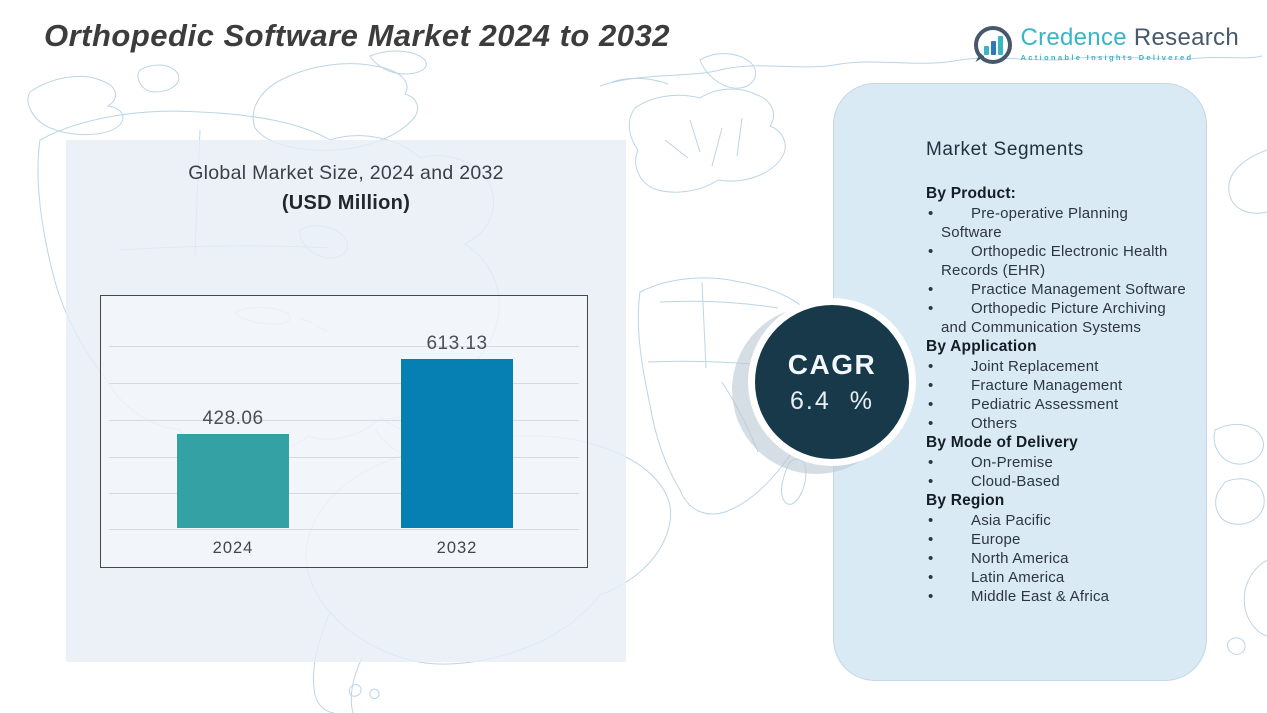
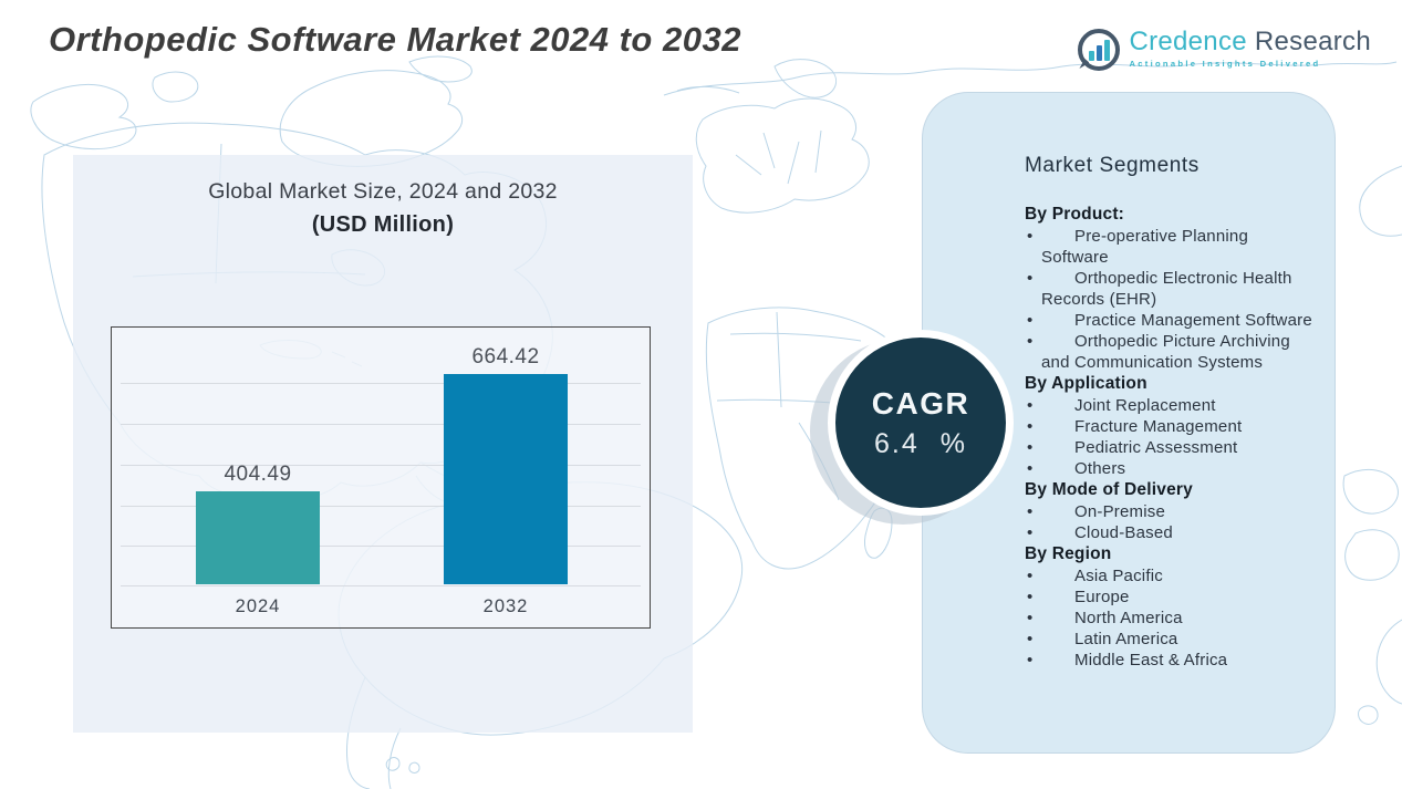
2024: 428.06 -> 404.49
2032: 613.13 -> 664.42
